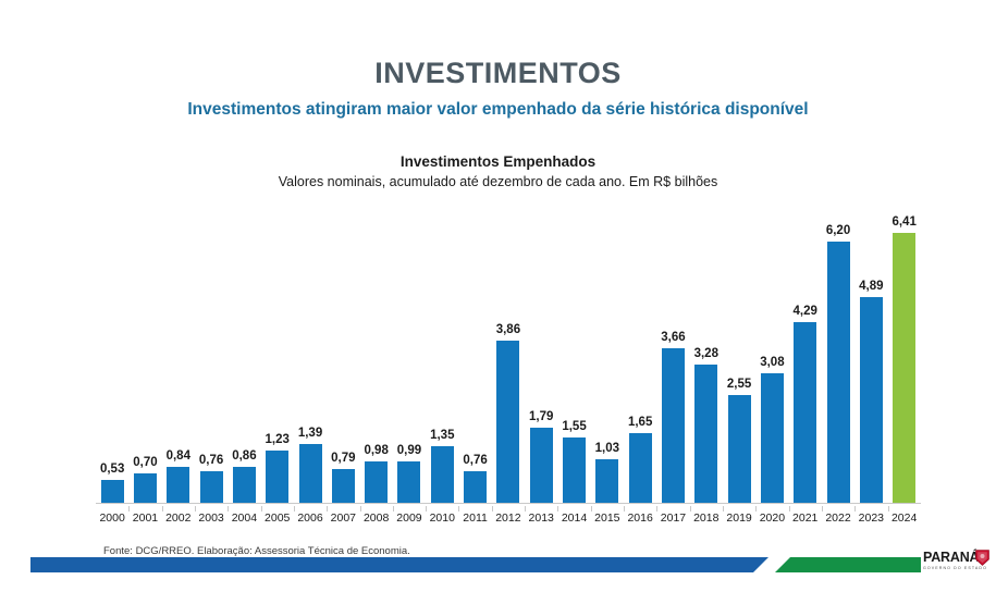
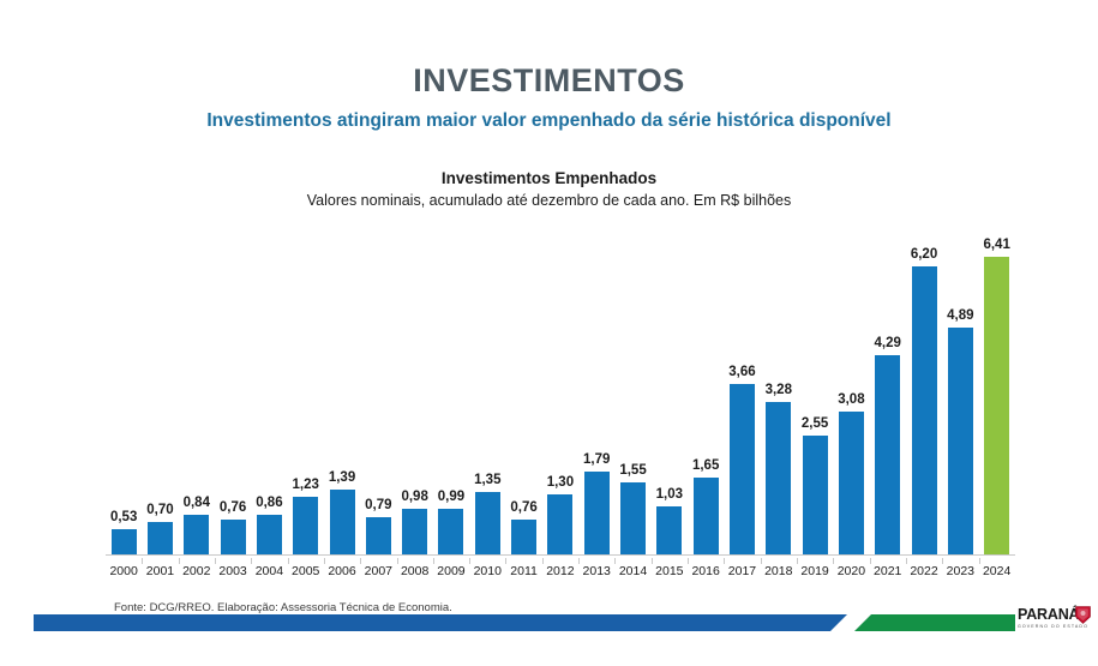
2012: 3,86 -> 1,30
